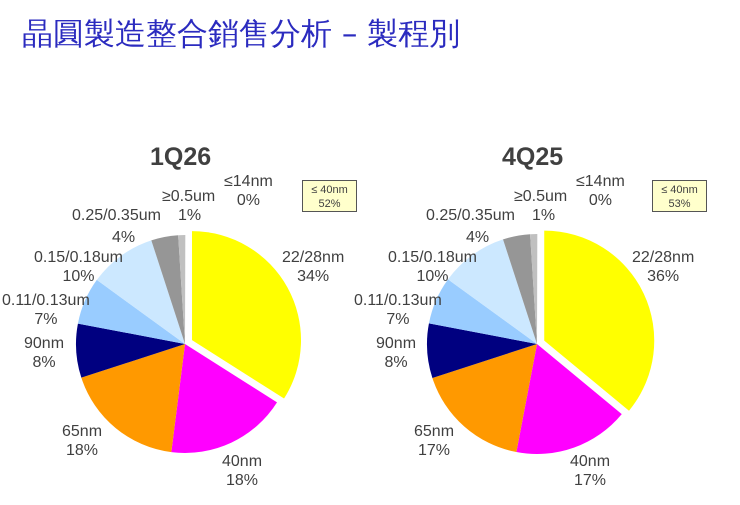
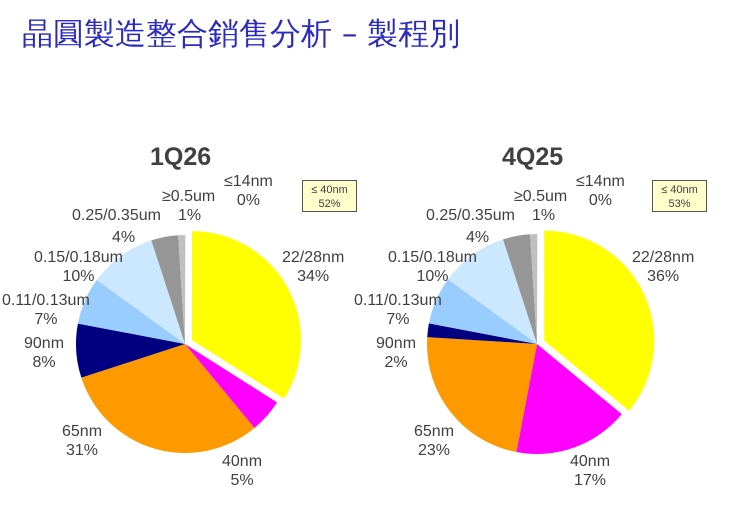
1Q26/40nm: 18% -> 5%
1Q26/65nm: 18% -> 31%
4Q25/65nm: 17% -> 23%
4Q25/90nm: 8% -> 2%
